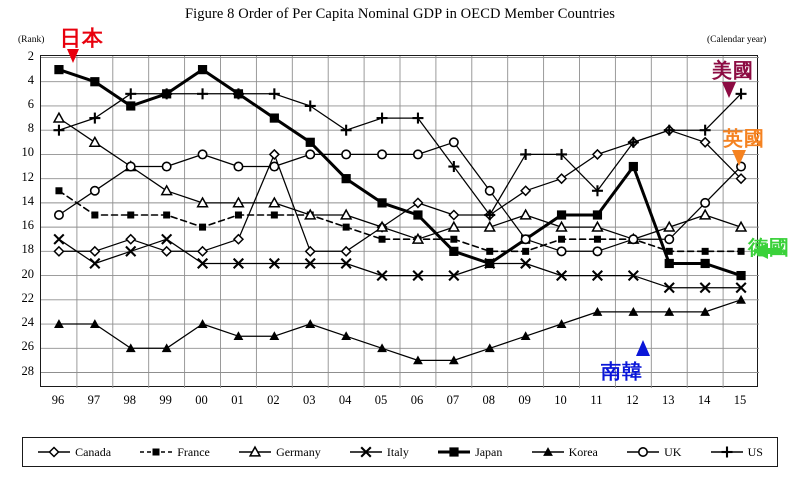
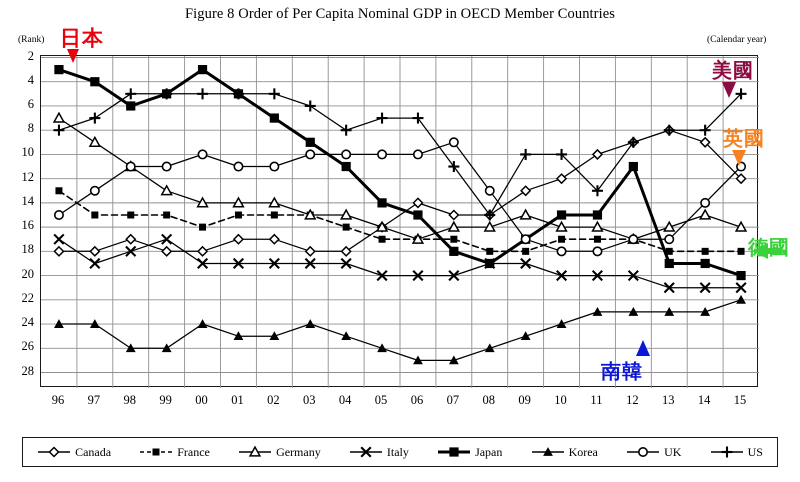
Canada/02: 10 -> 17
Japan/04: 12 -> 11
